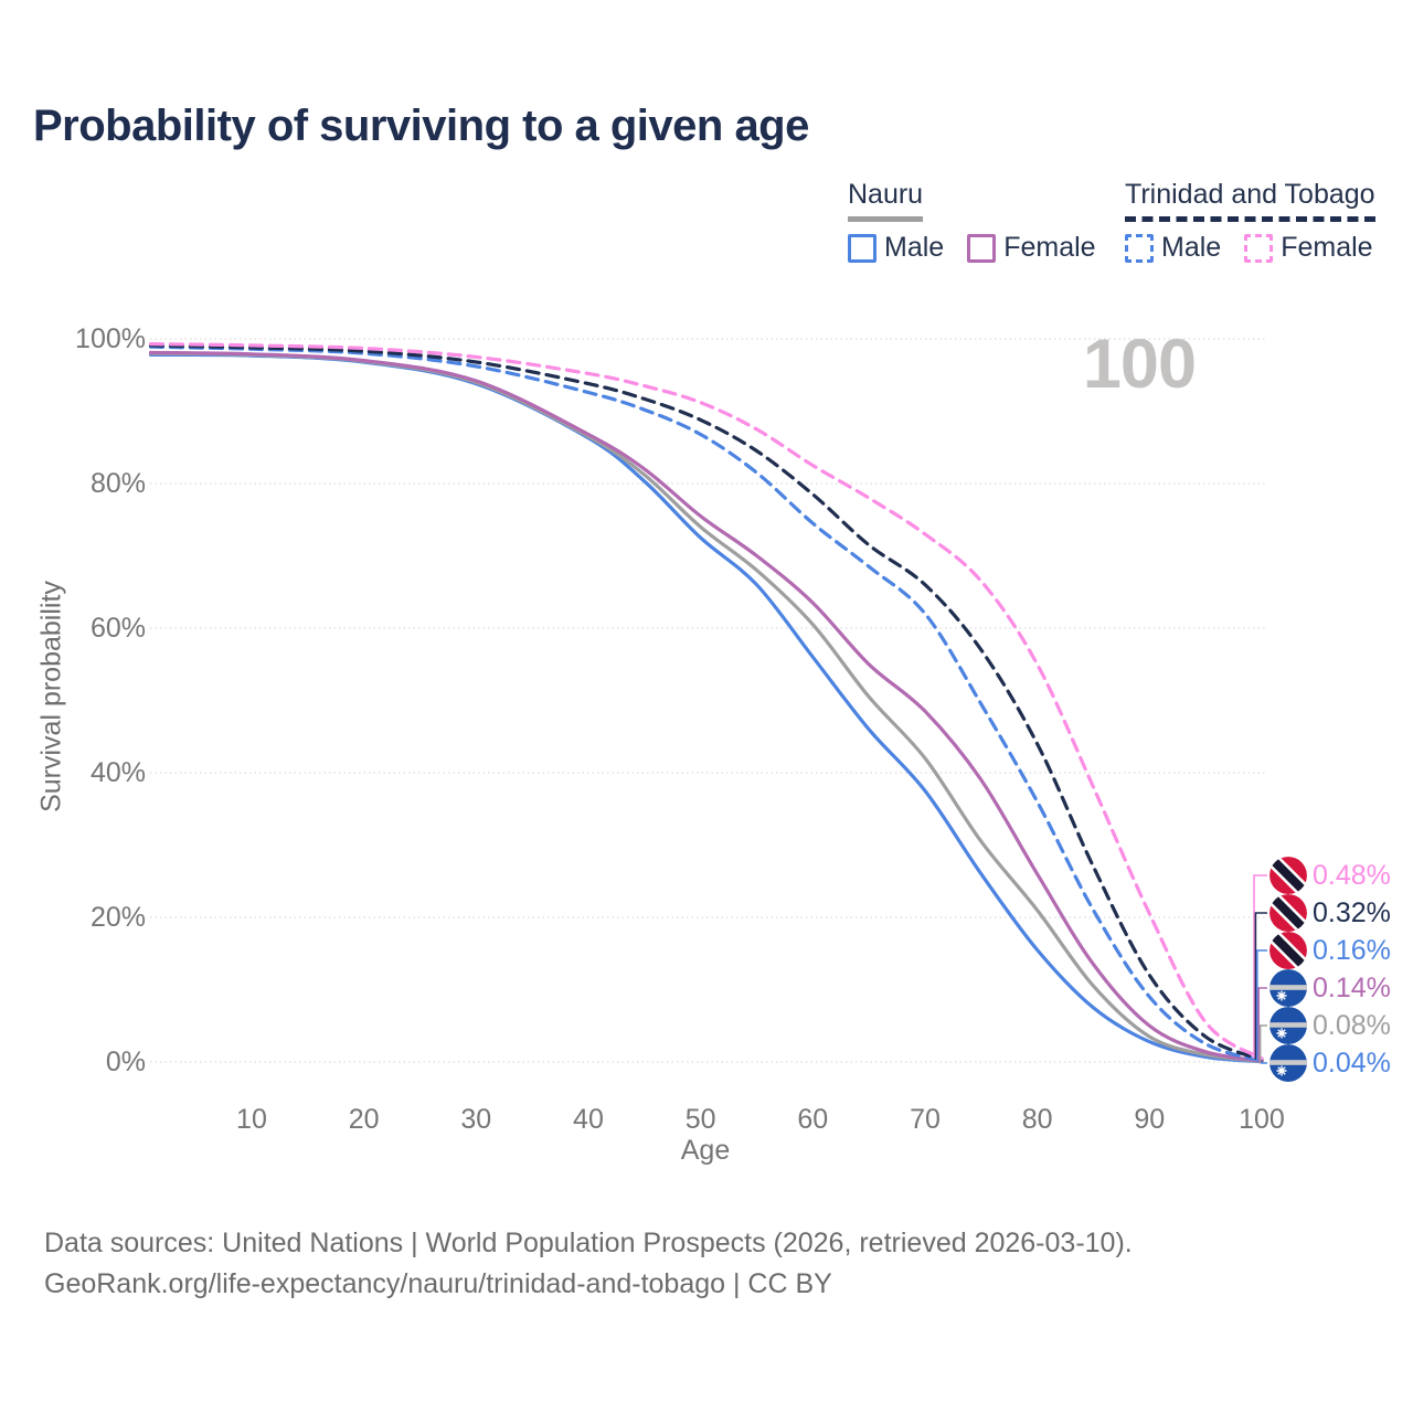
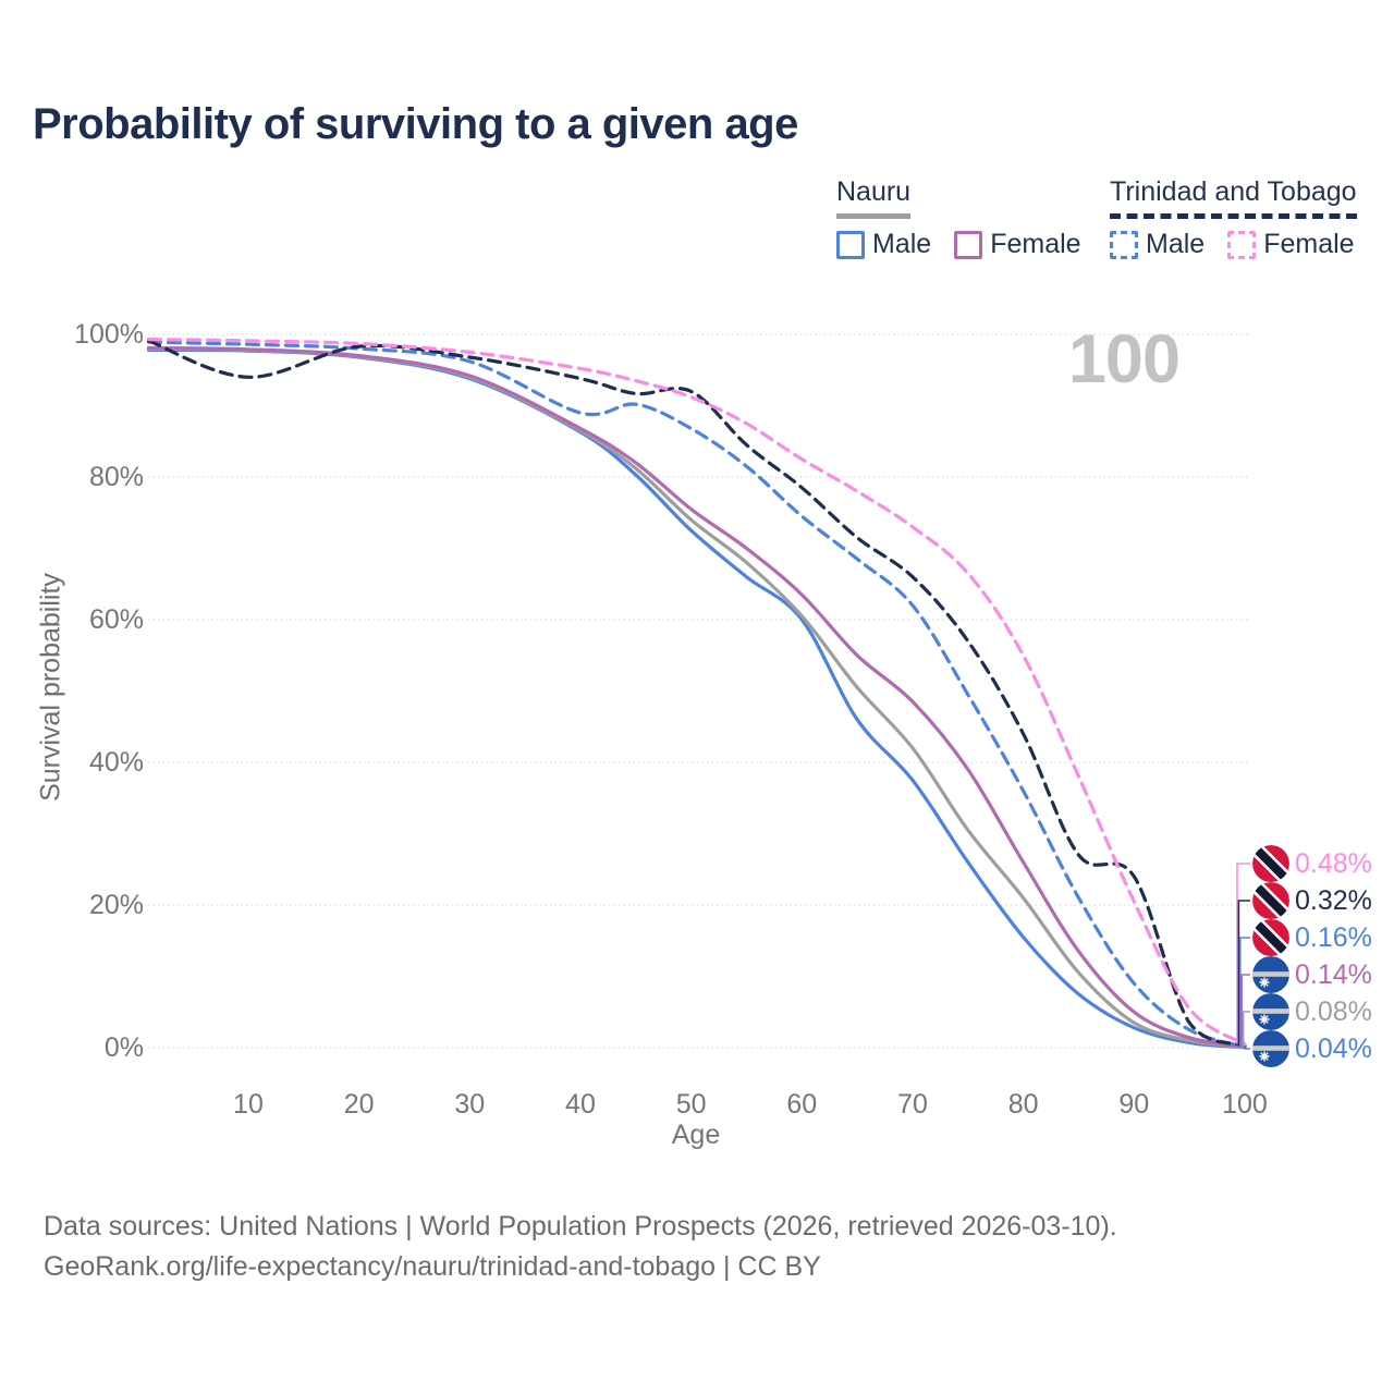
Trinidad and Tobago/10: 99% -> 94%
Trinidad and Tobago Male/40: 93% -> 89%
Trinidad and Tobago/50: 89% -> 92%
Nauru Male/60: 56% -> 60%
Trinidad and Tobago/90: 12% -> 24%
